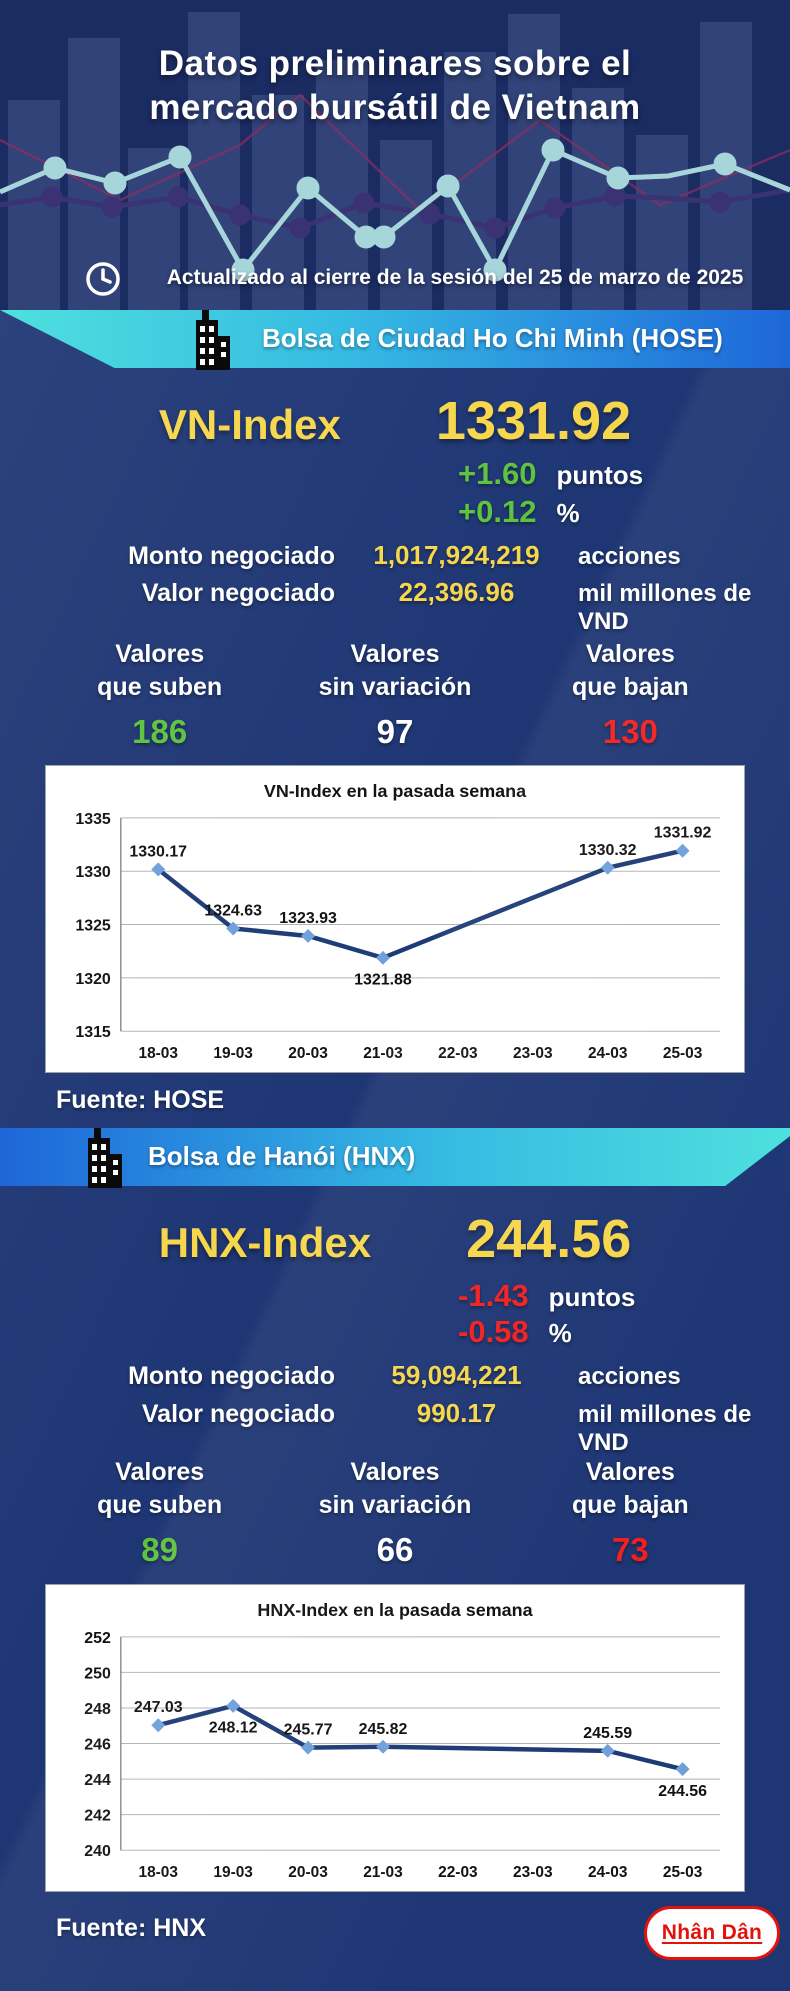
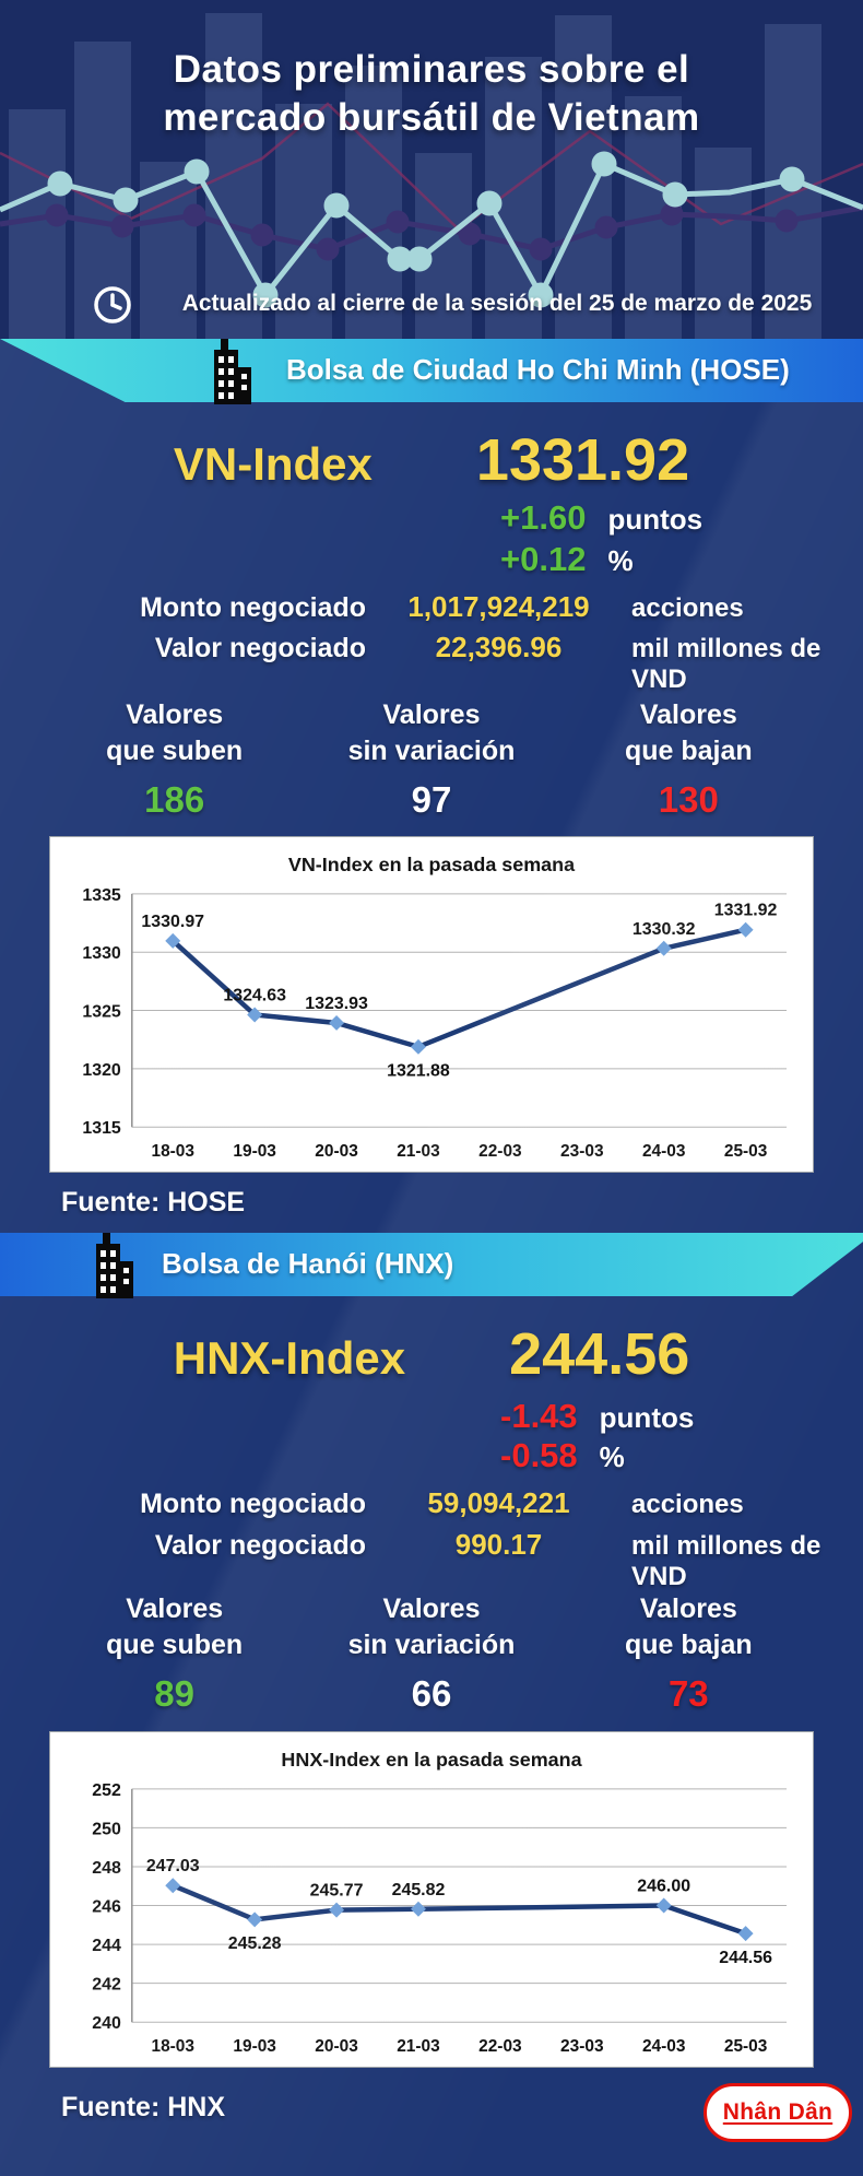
VN-Index en la pasada semana/18-03: 1330.17 -> 1330.97
HNX-Index en la pasada semana/19-03: 248.12 -> 245.28
HNX-Index en la pasada semana/24-03: 245.59 -> 246.00
